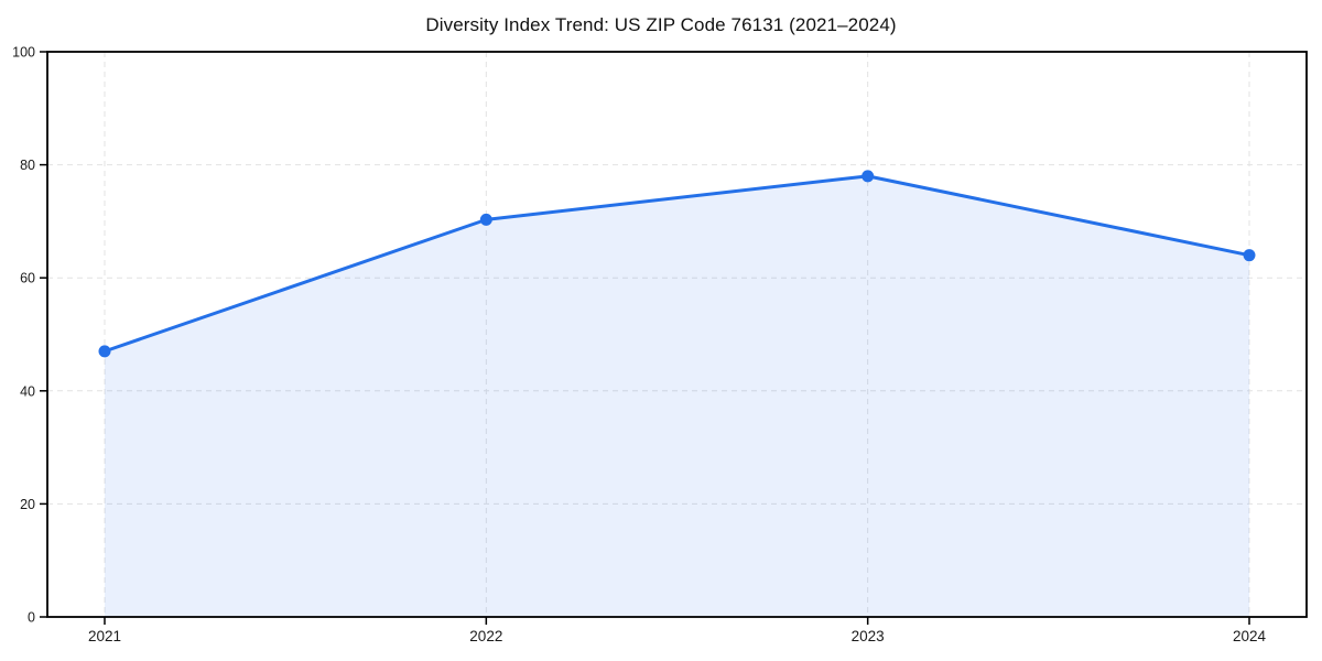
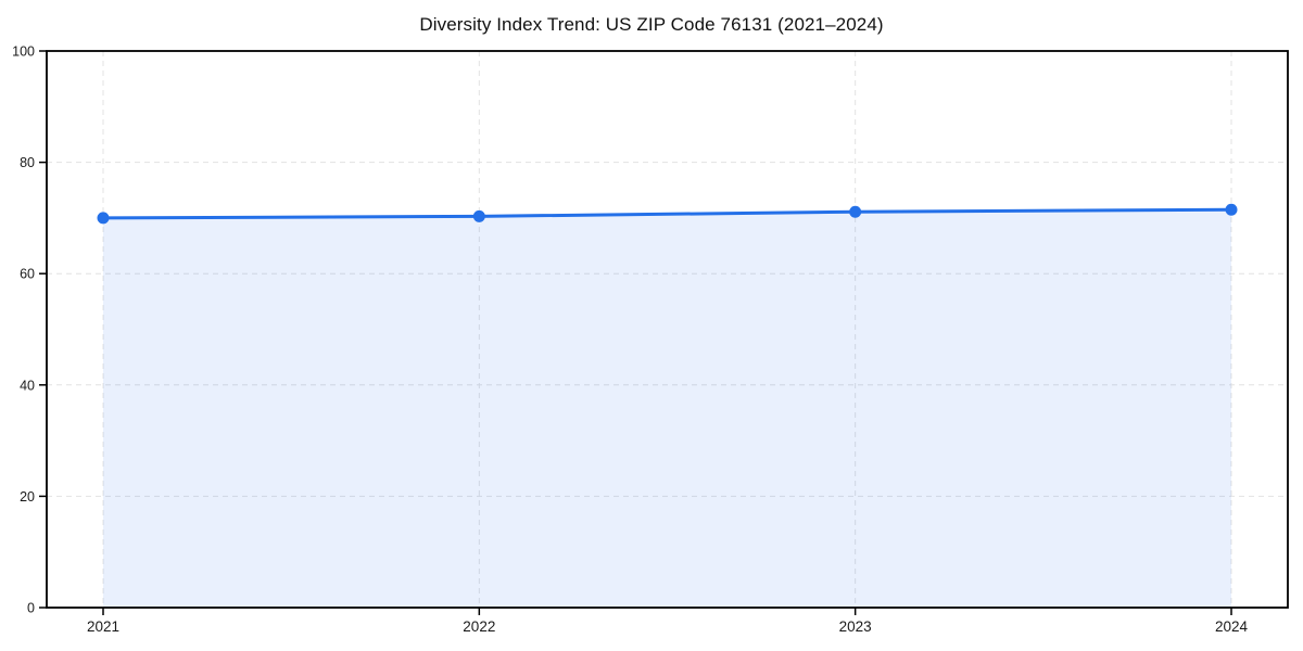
2021: 47 -> 70
2023: 78 -> 71
2024: 64 -> 72
